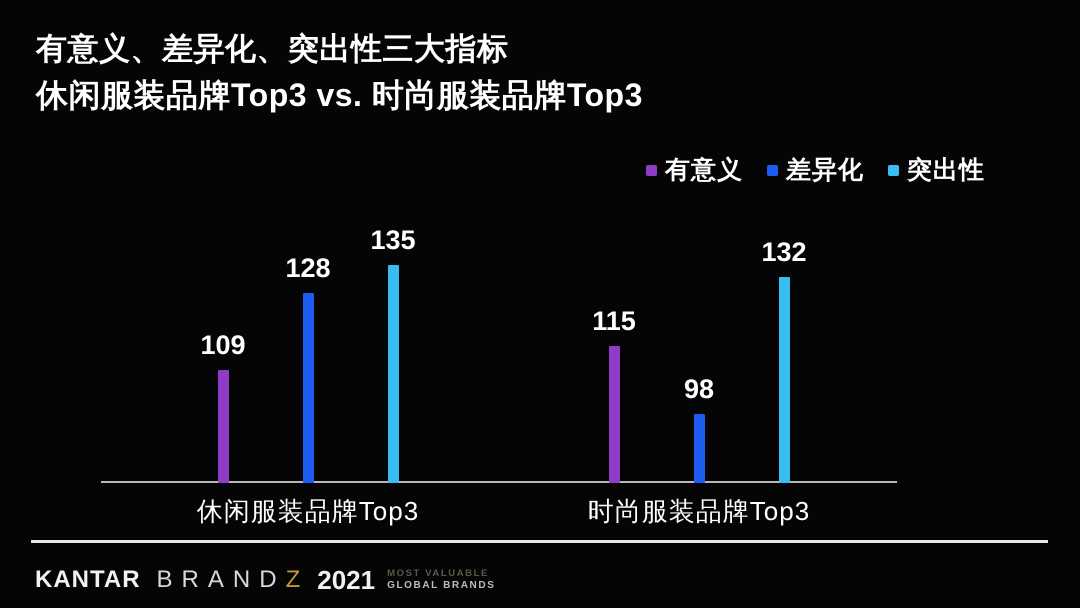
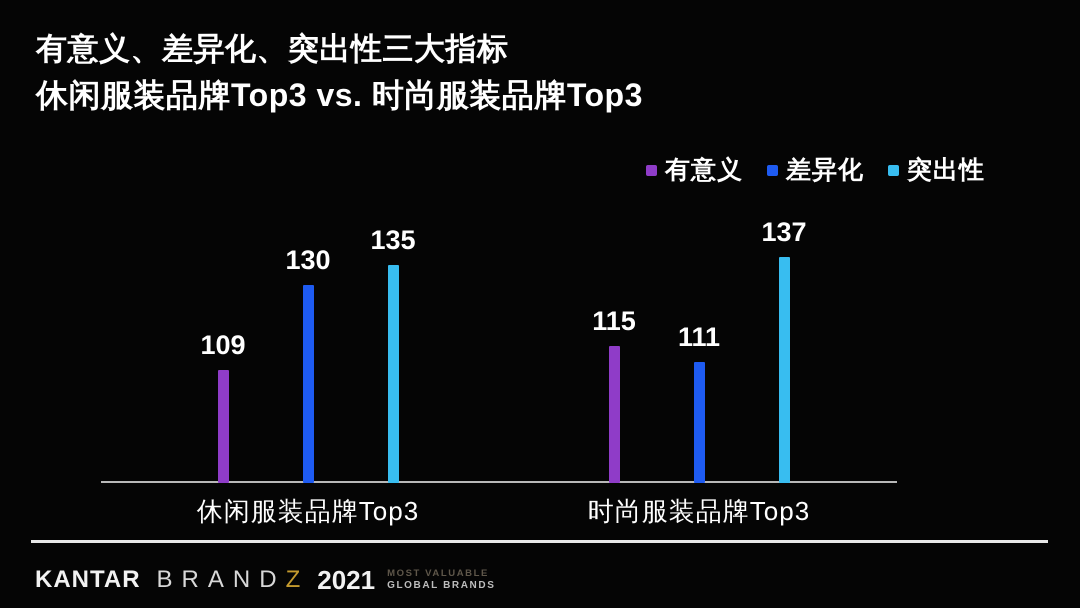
差异化/休闲服装品牌Top3: 128 -> 130
差异化/时尚服装品牌Top3: 98 -> 111
突出性/时尚服装品牌Top3: 132 -> 137
